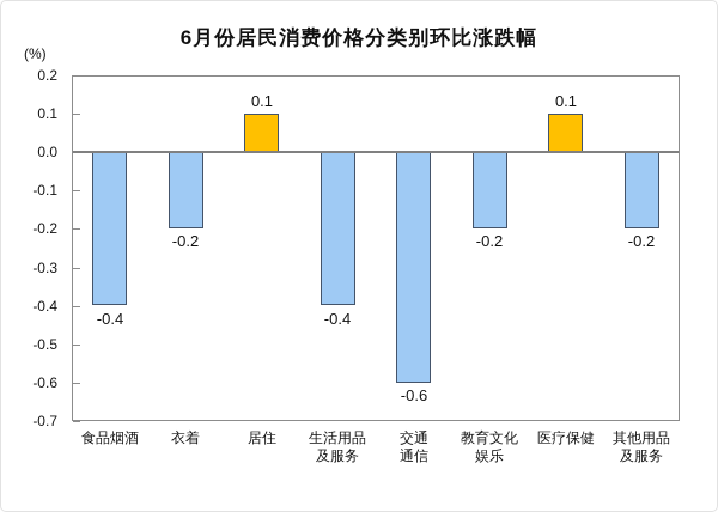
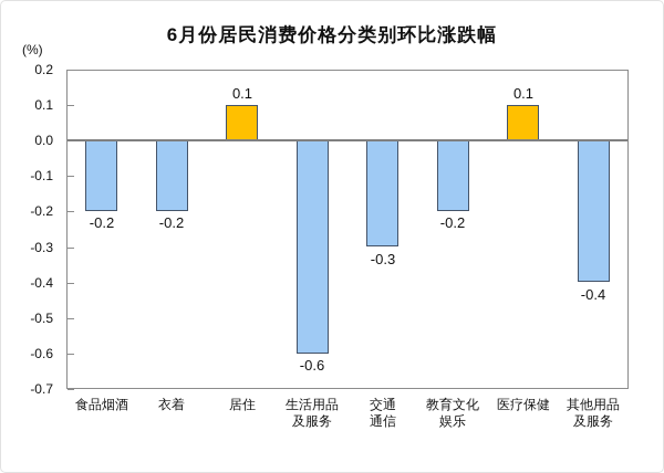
食品烟酒: -0.4 -> -0.2
生活用品 及服务: -0.4 -> -0.6
交通 通信: -0.6 -> -0.3
其他用品 及服务: -0.2 -> -0.4
